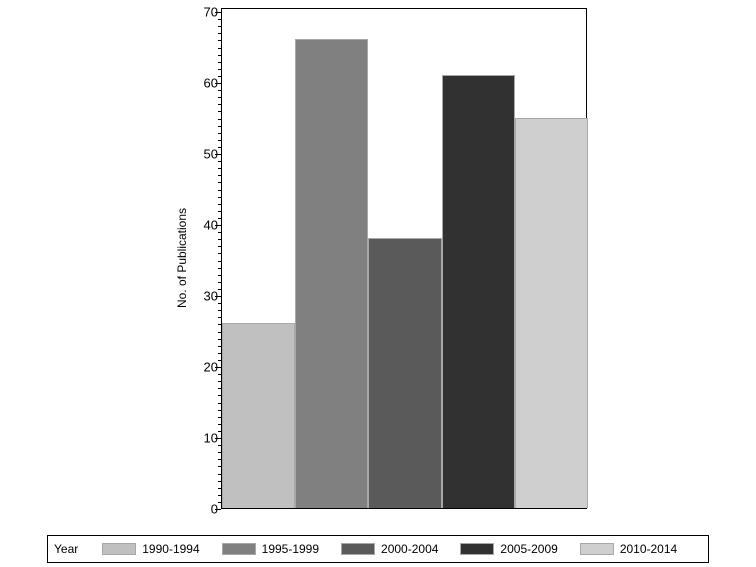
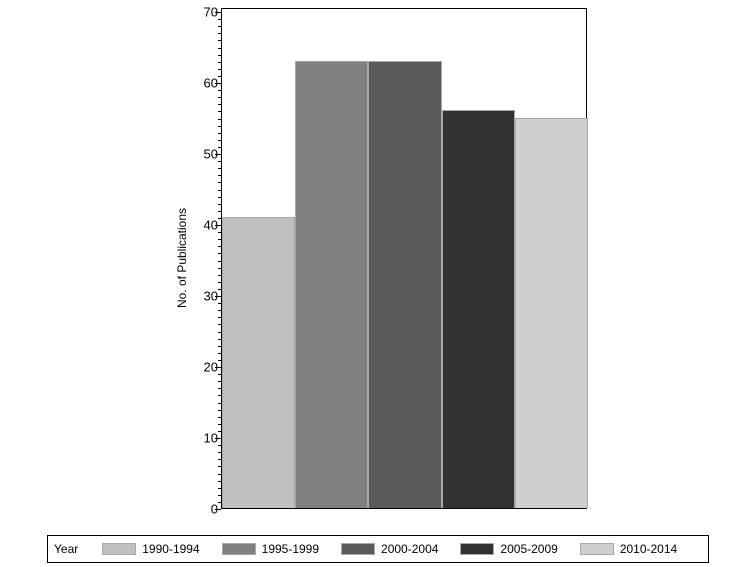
1990-1994: 26 -> 41
1995-1999: 66 -> 63
2000-2004: 38 -> 63
2005-2009: 61 -> 56
